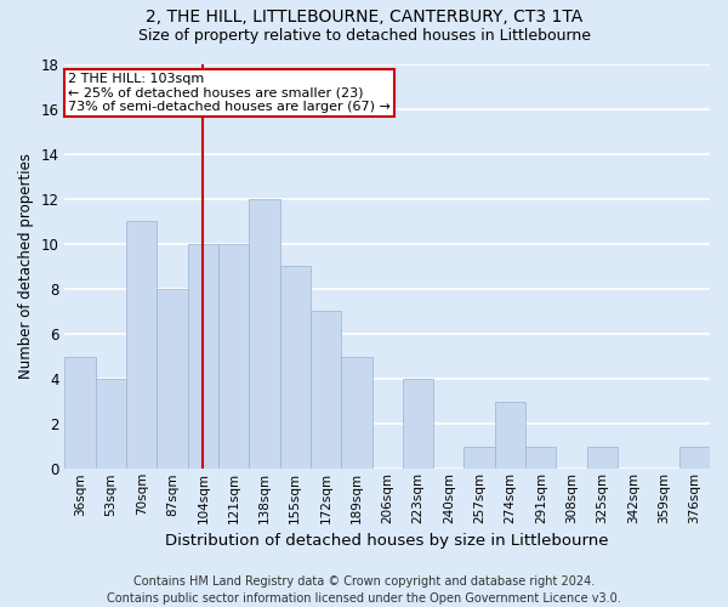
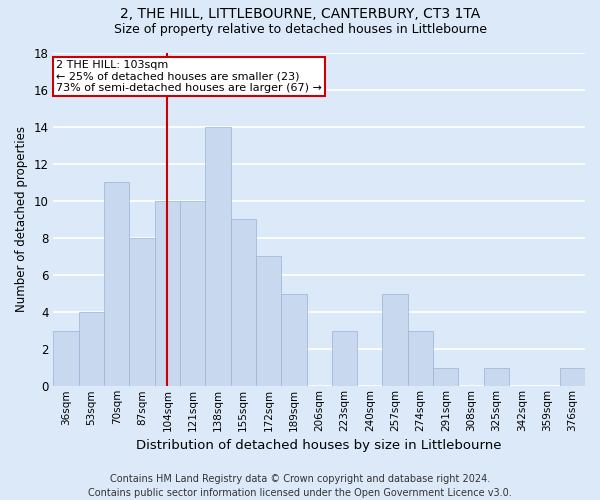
36sqm: 5 -> 3
138sqm: 12 -> 14
223sqm: 4 -> 3
257sqm: 1 -> 5
